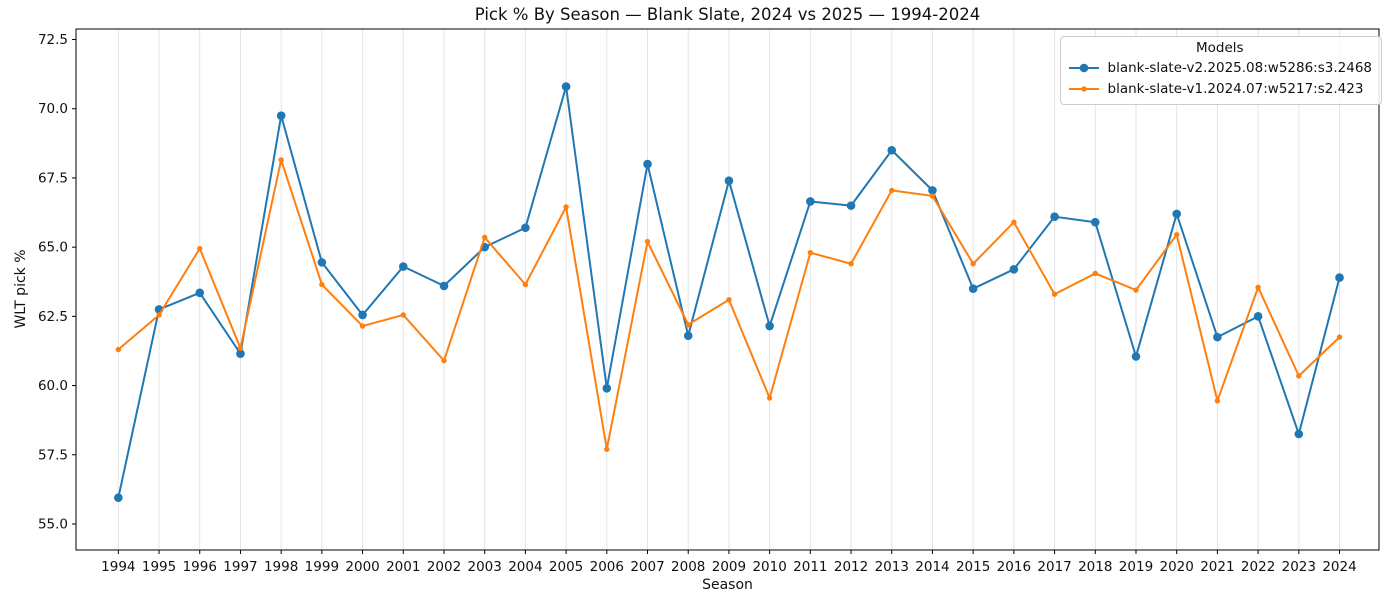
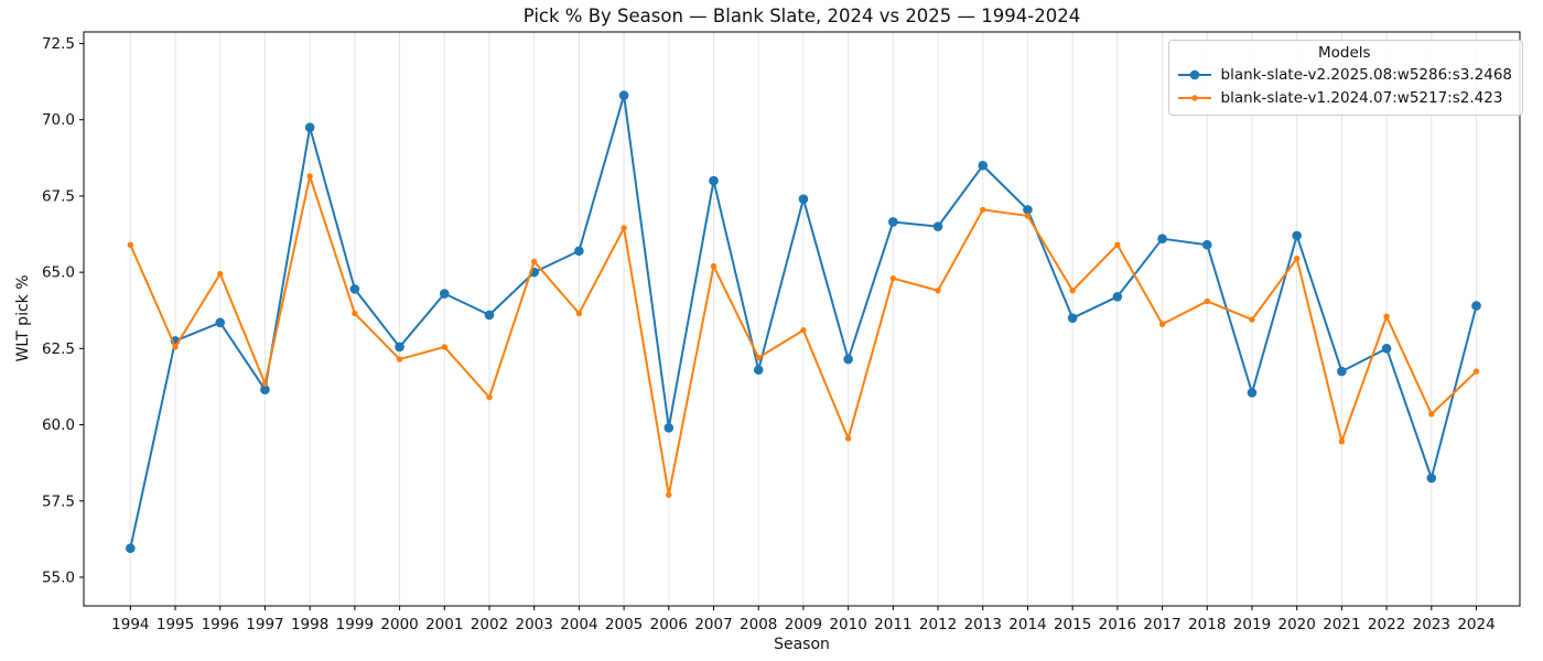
blank-slate-v1.2024.07:w5217:s2.423/1994: 61.3 -> 65.9
